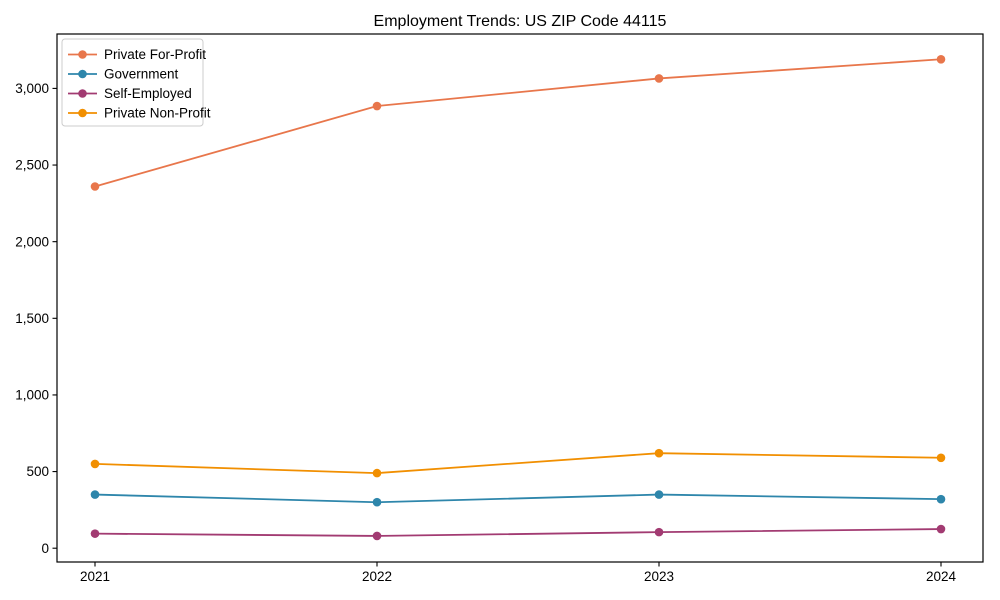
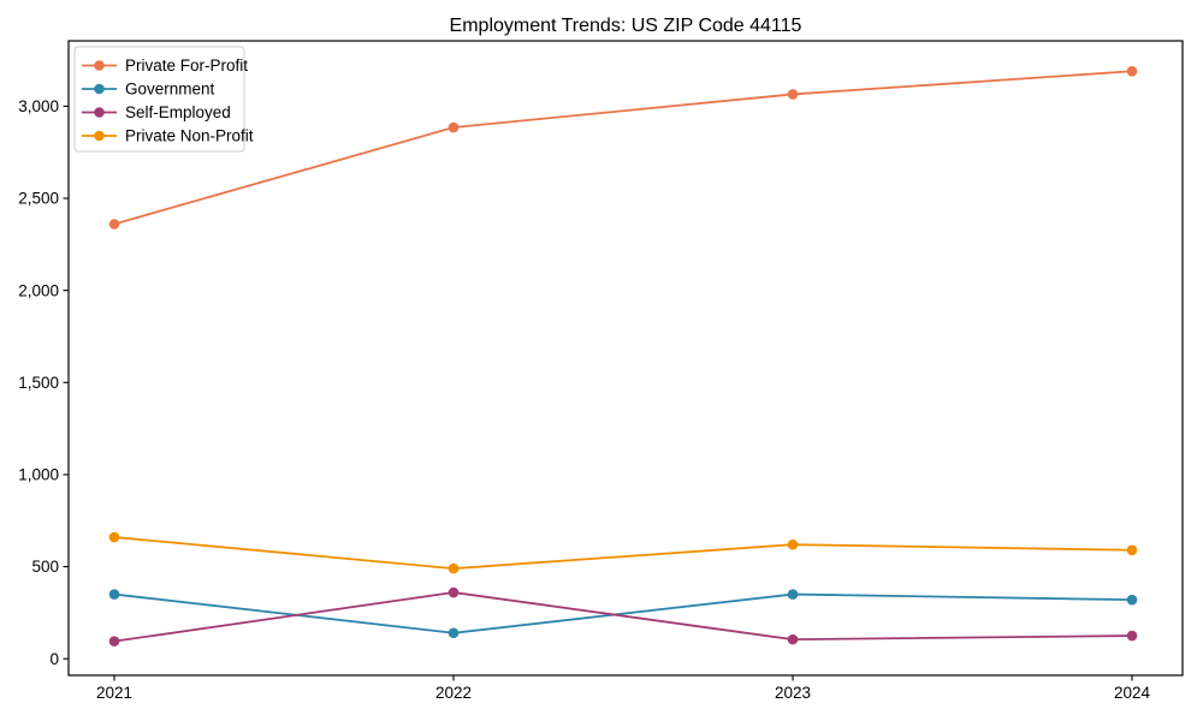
Private Non-Profit/2021: 550 -> 660
Government/2022: 300 -> 140
Self-Employed/2022: 80 -> 360
